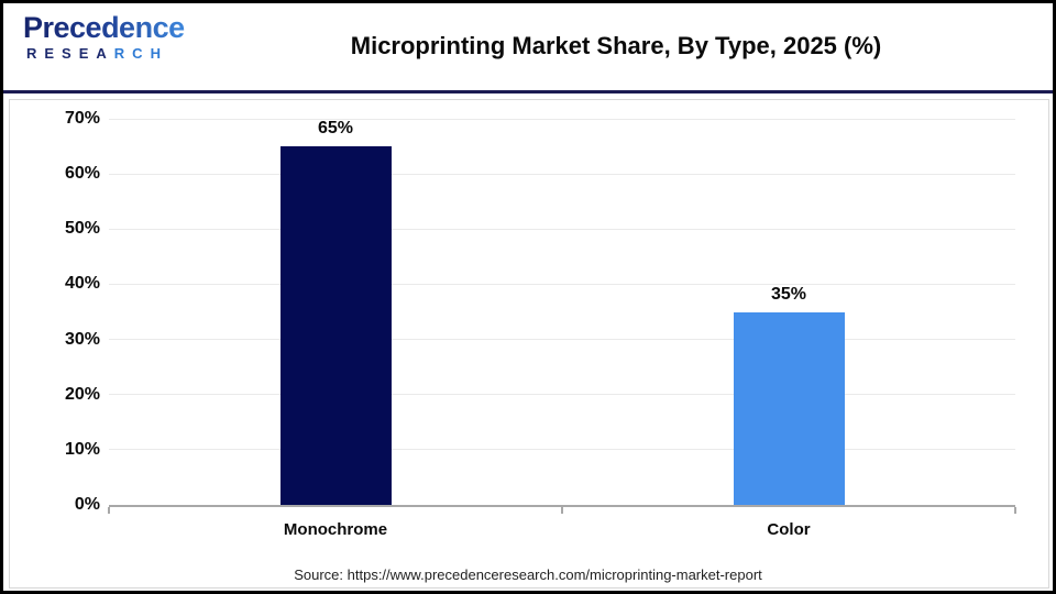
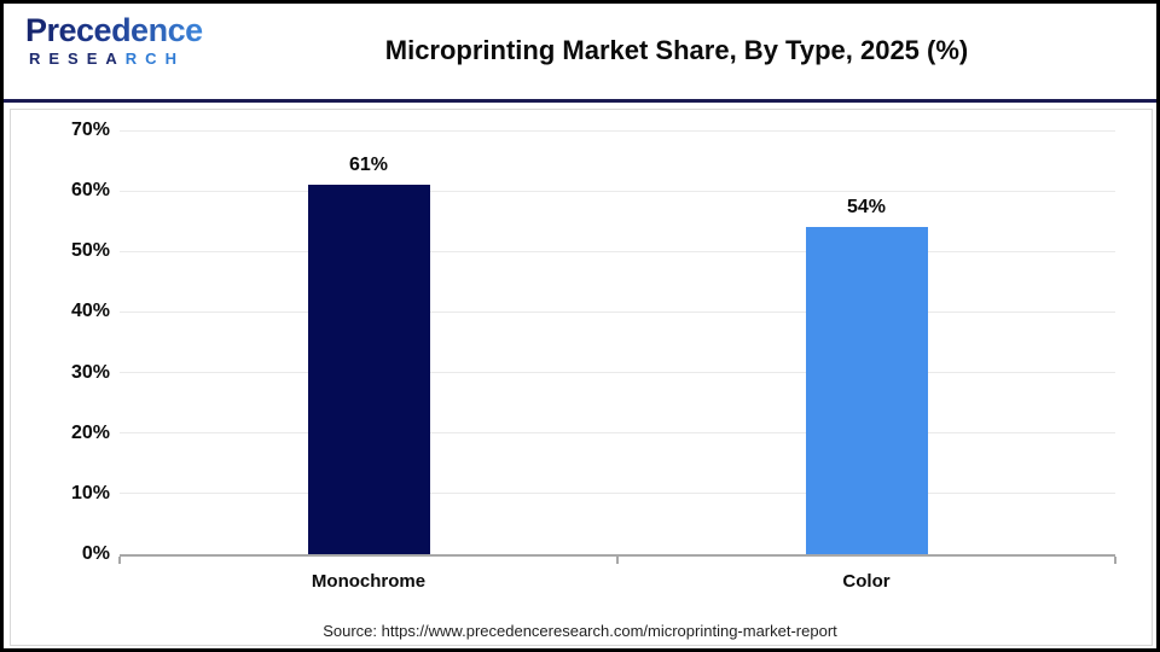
Monochrome: 65% -> 61%
Color: 35% -> 54%
